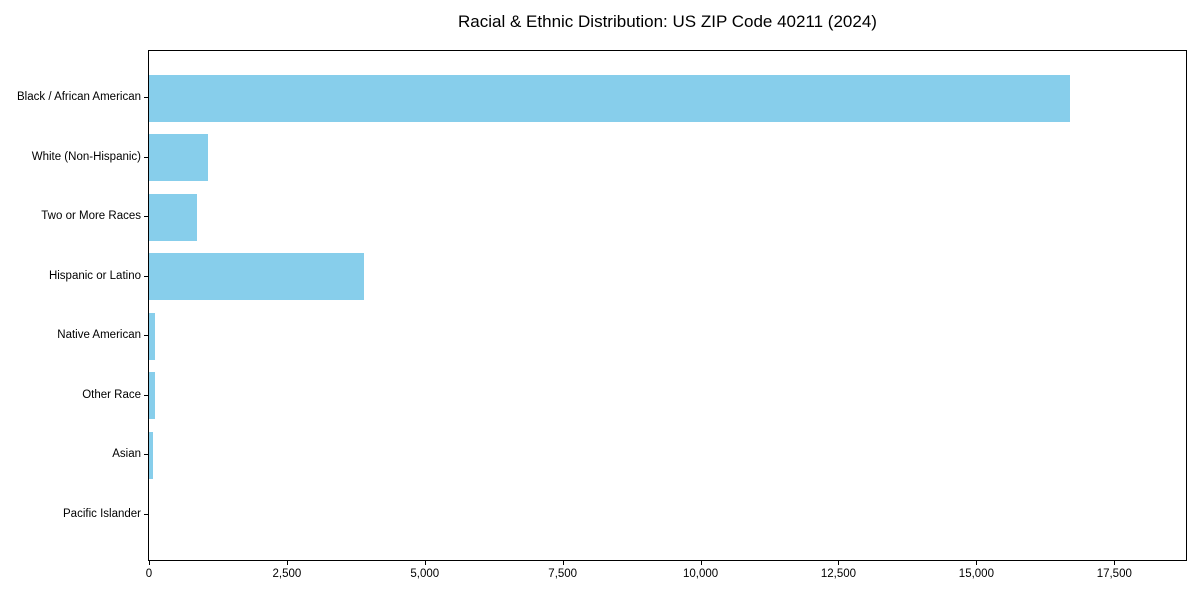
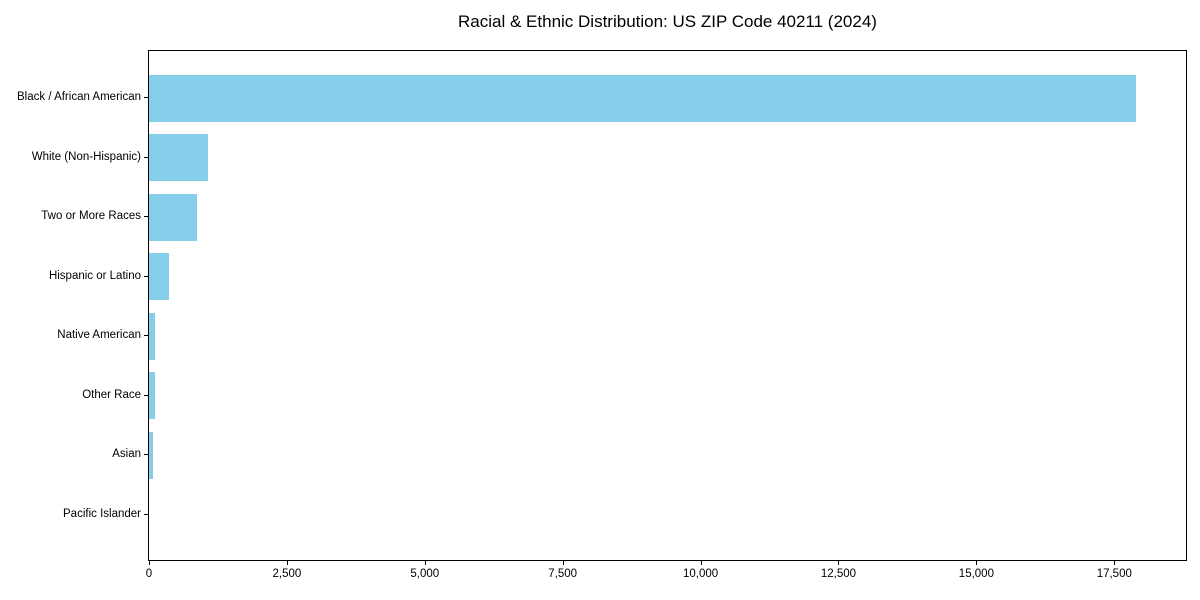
Black / African American: 16700 -> 17900
Hispanic or Latino: 3900 -> 400
